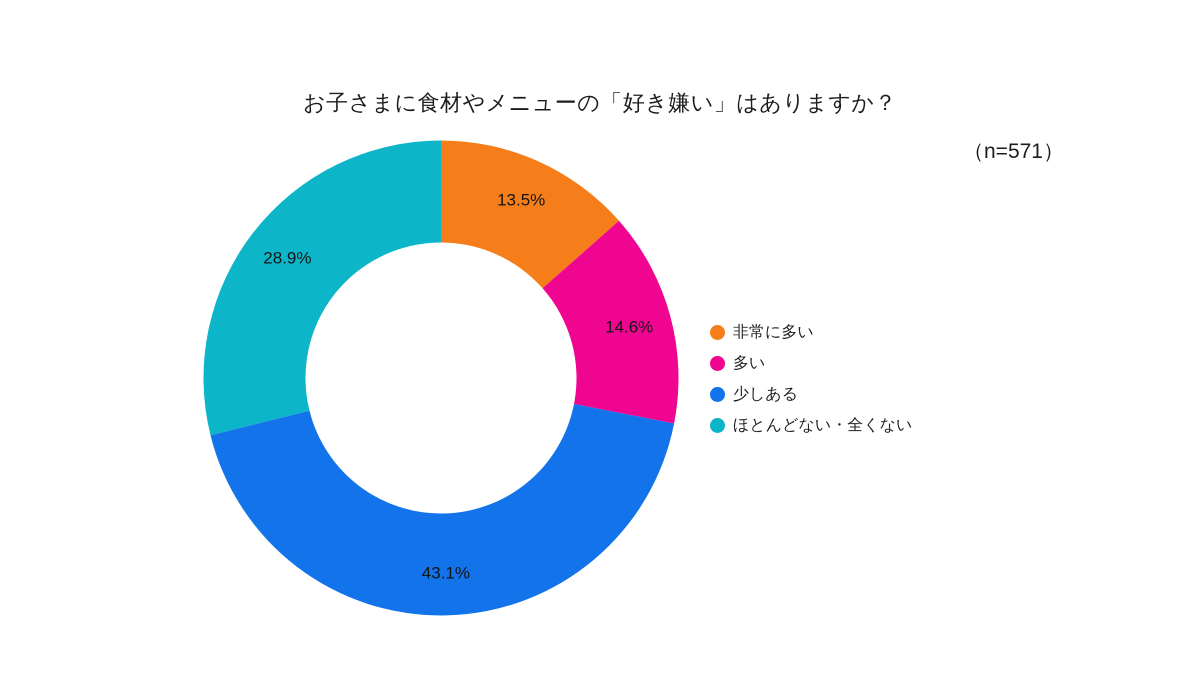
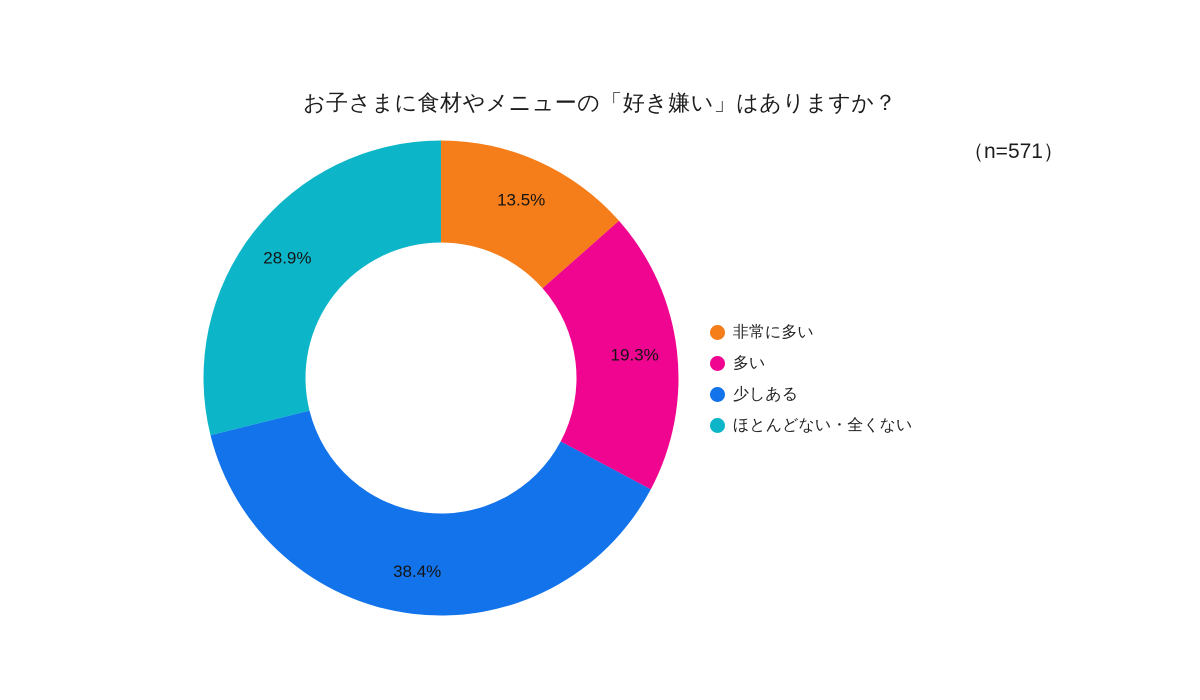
多い: 14.6% -> 19.3%
少しある: 43.1% -> 38.4%
